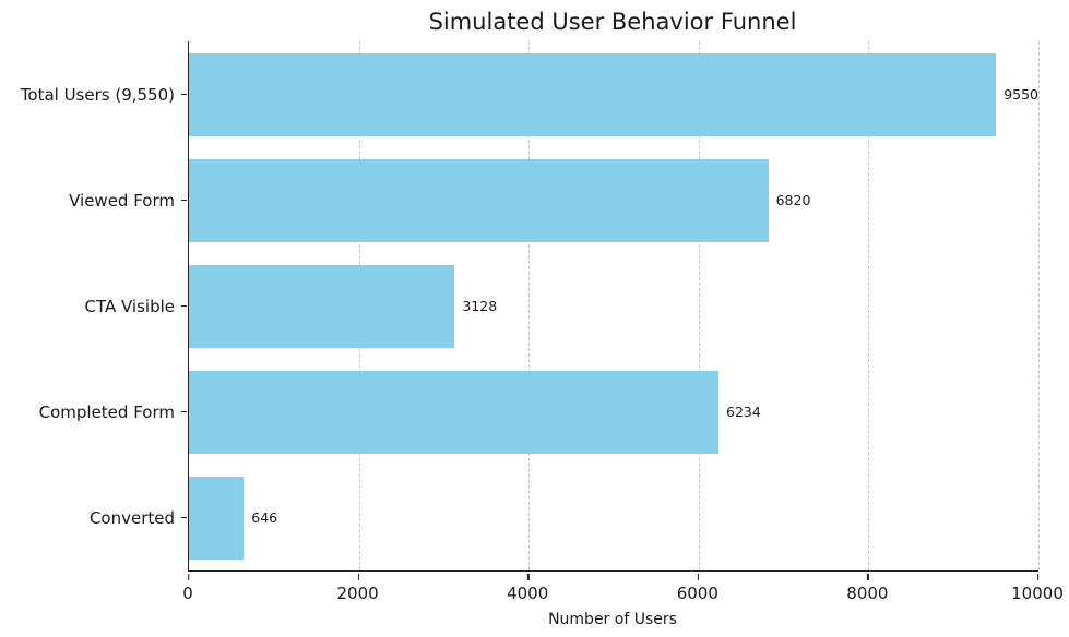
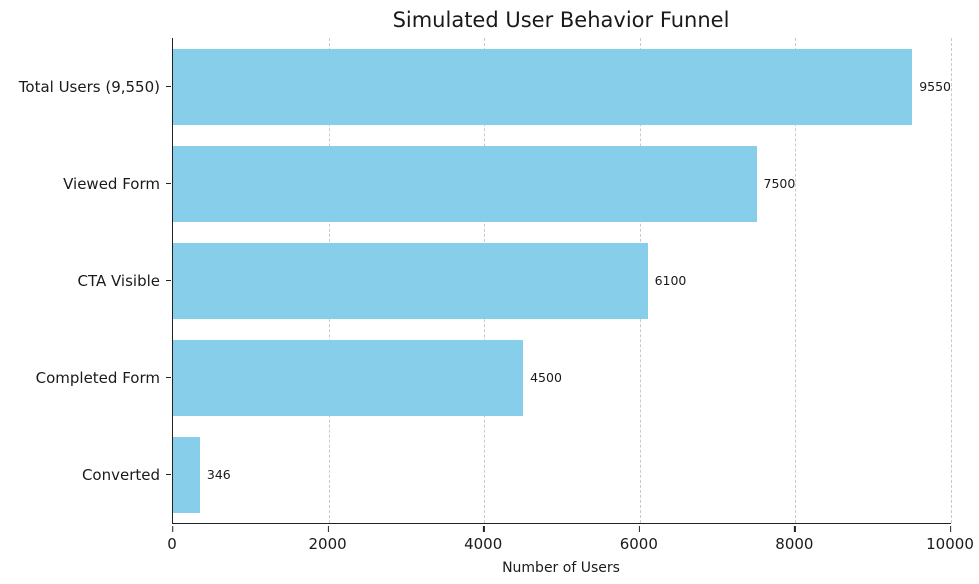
Viewed Form: 6820 -> 7500
CTA Visible: 3128 -> 6100
Completed Form: 6234 -> 4500
Converted: 646 -> 346
